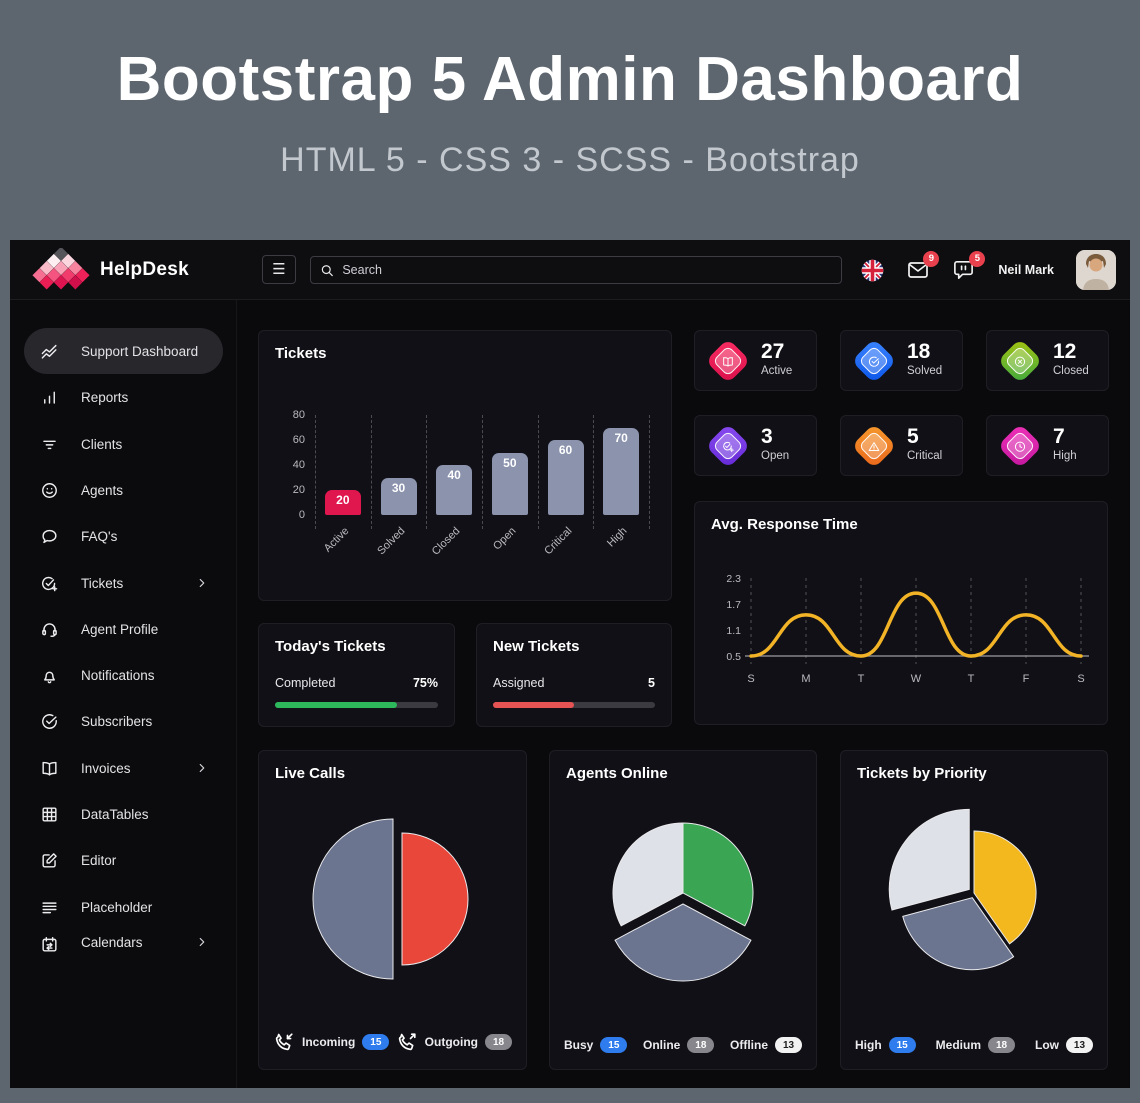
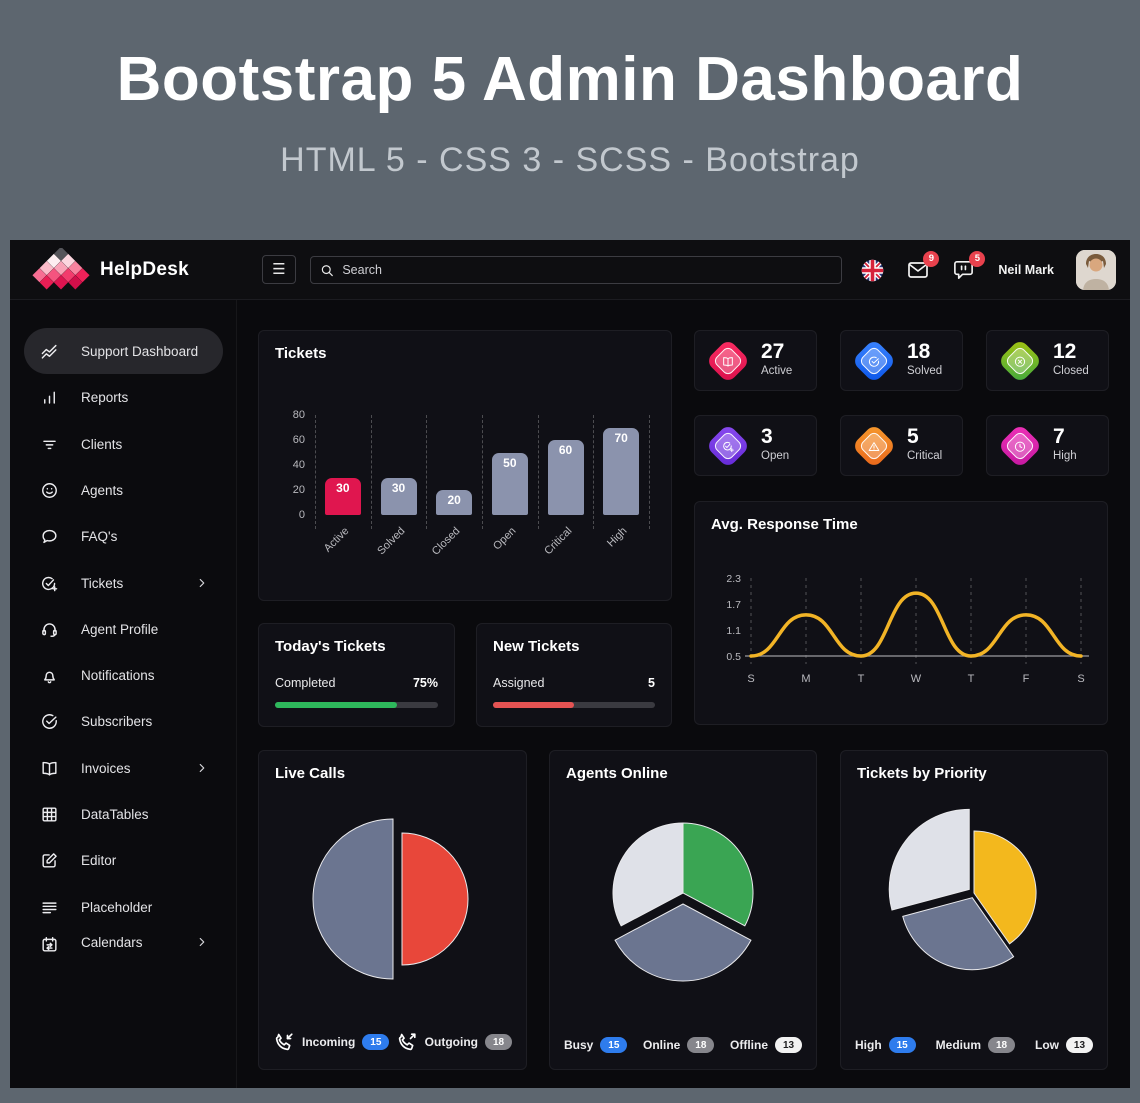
Tickets/Active: 20 -> 30
Tickets/Closed: 40 -> 20
